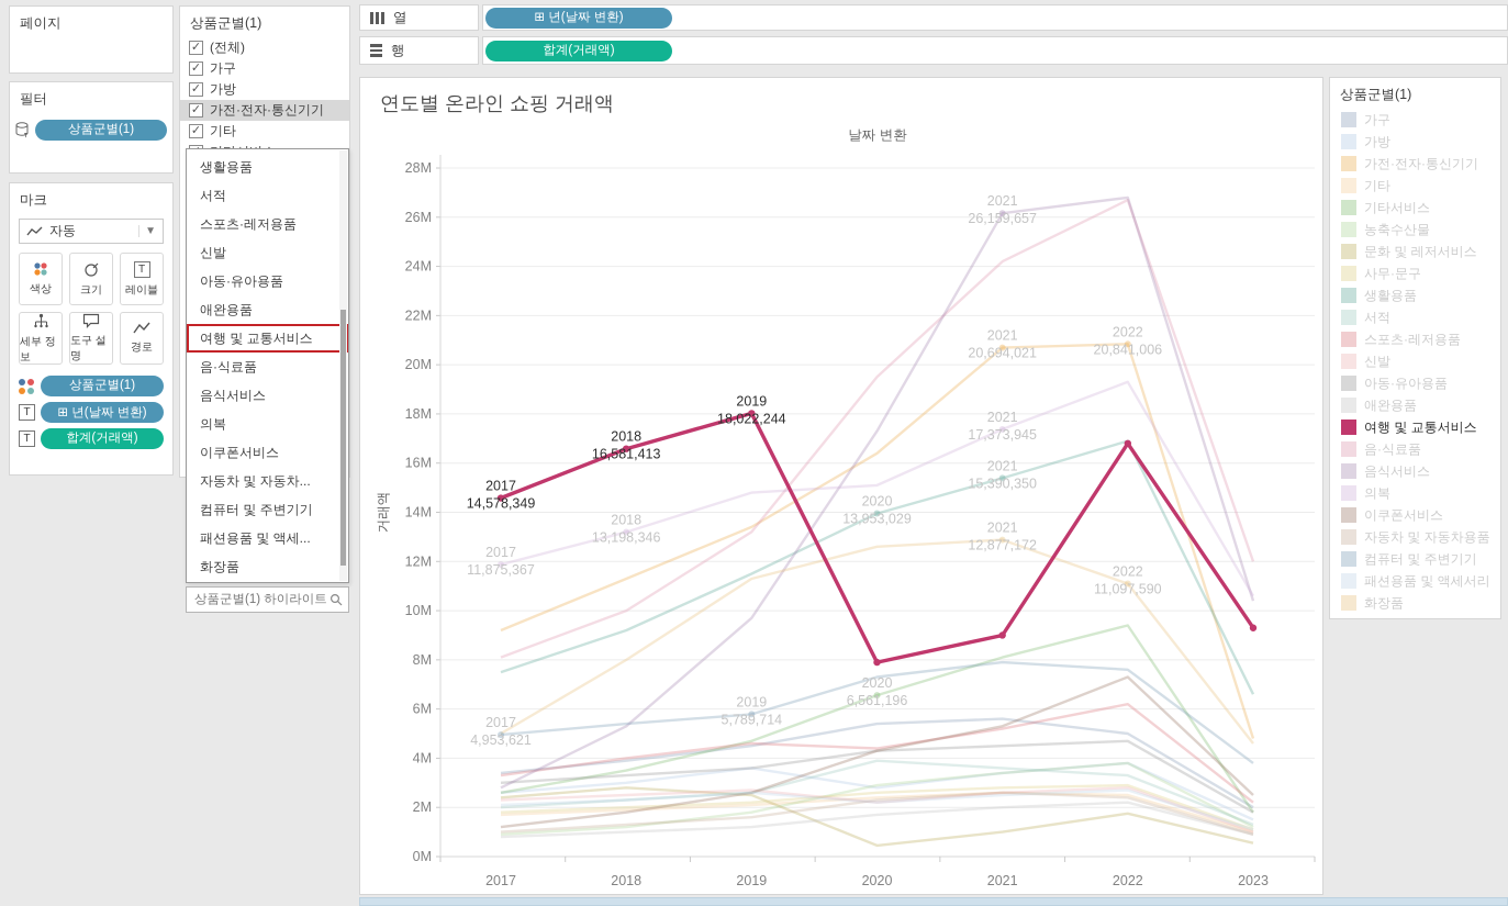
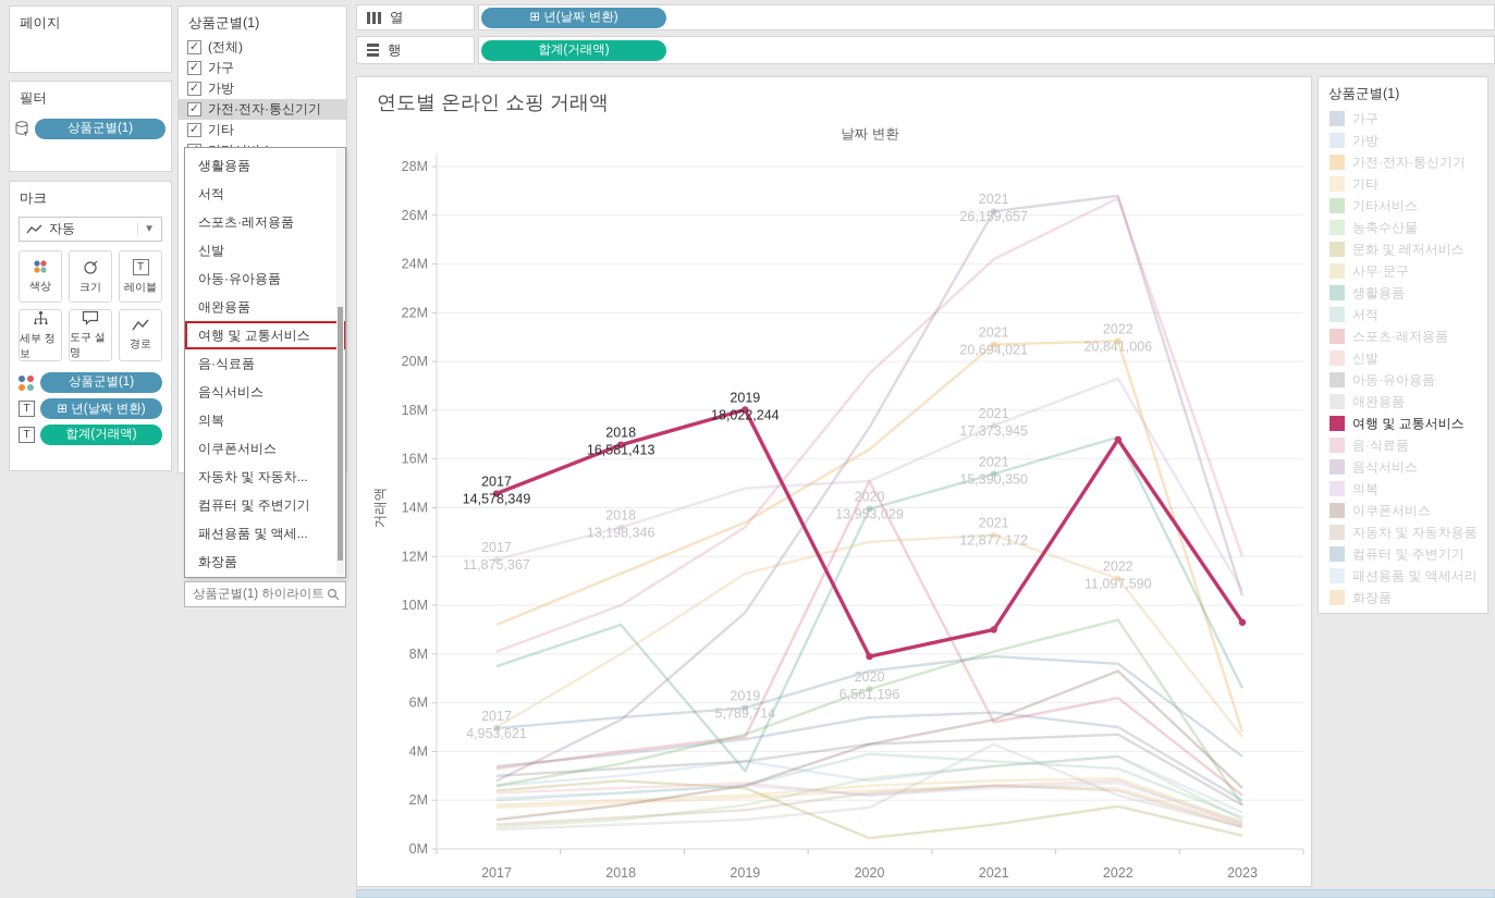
생활용품/2019: 11.5M -> 3.2M
스포츠·레저용품/2020: 4.4M -> 15.1M
애완용품/2021: 2.0M -> 4.3M
